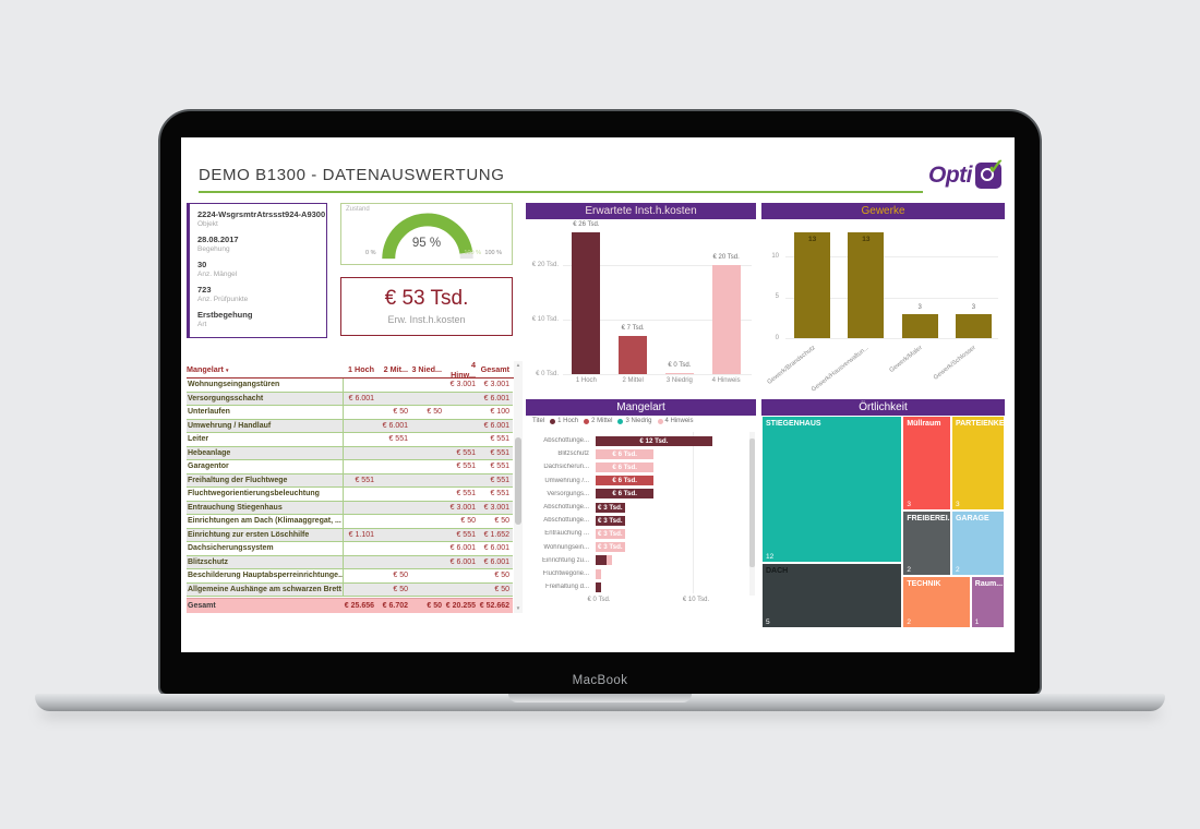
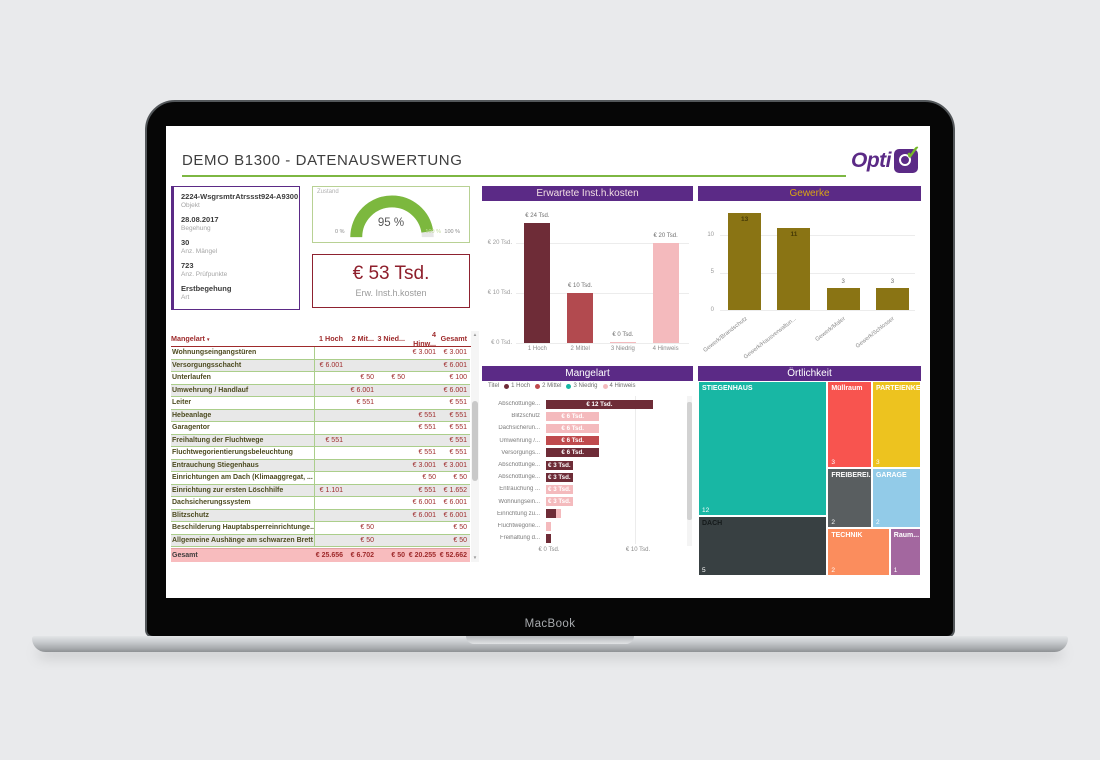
Erwartete Inst.h.kosten/1 Hoch: 26 -> 24
Erwartete Inst.h.kosten/2 Mittel: 7 -> 10
Gewerke/Gewerk/Hausverwaltun...: 13 -> 11
